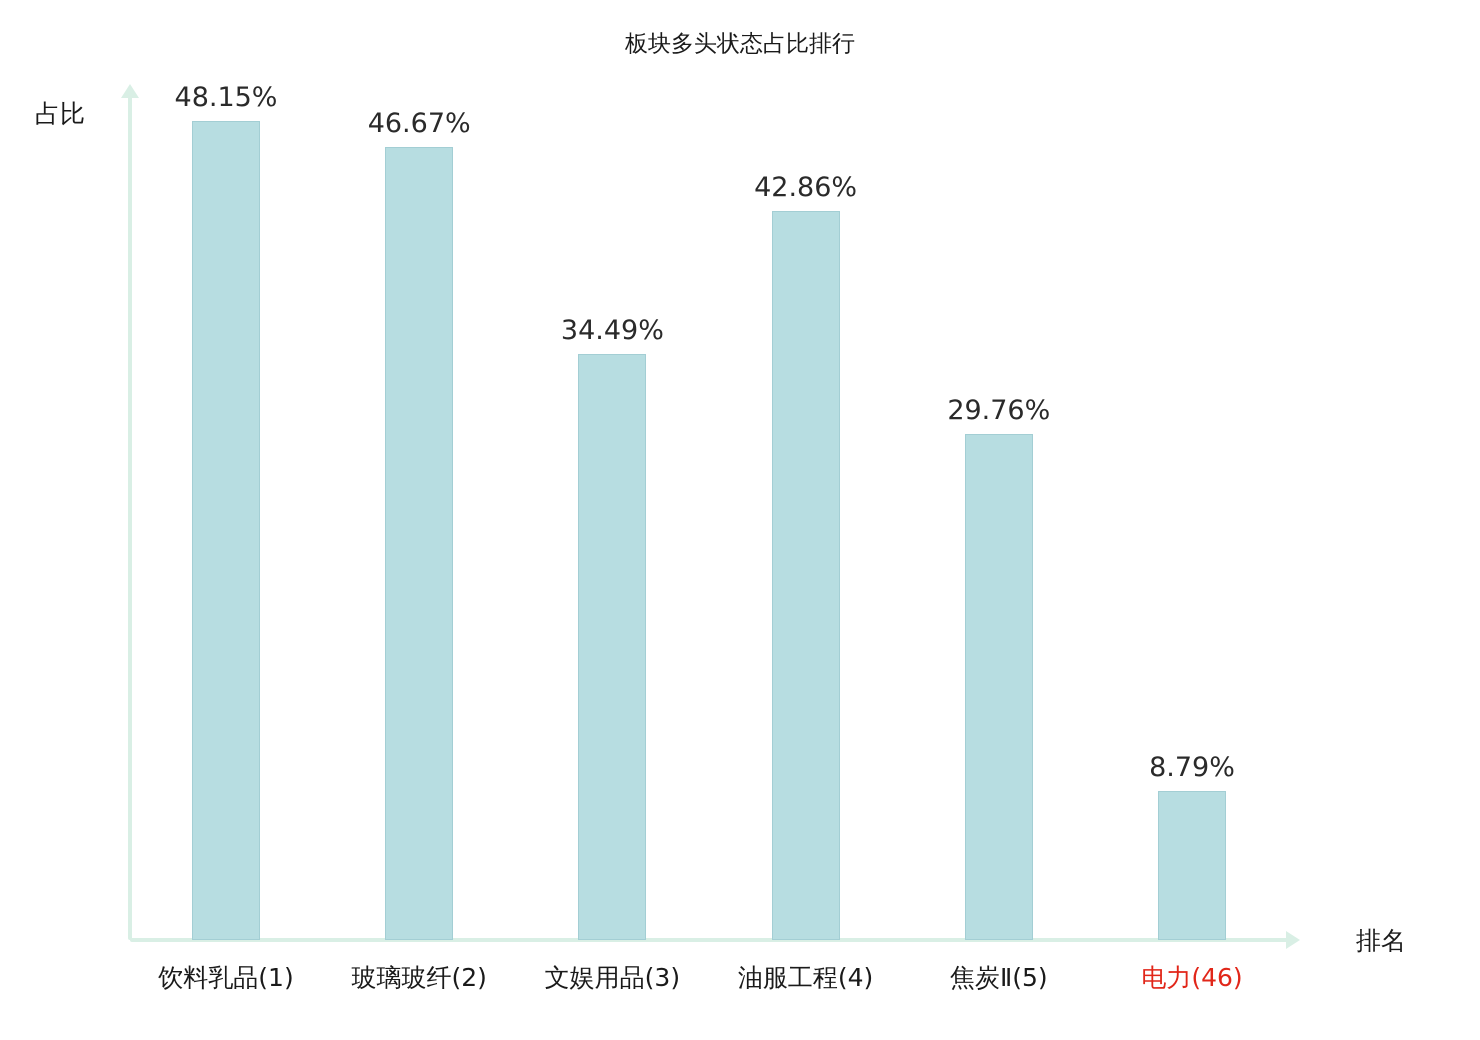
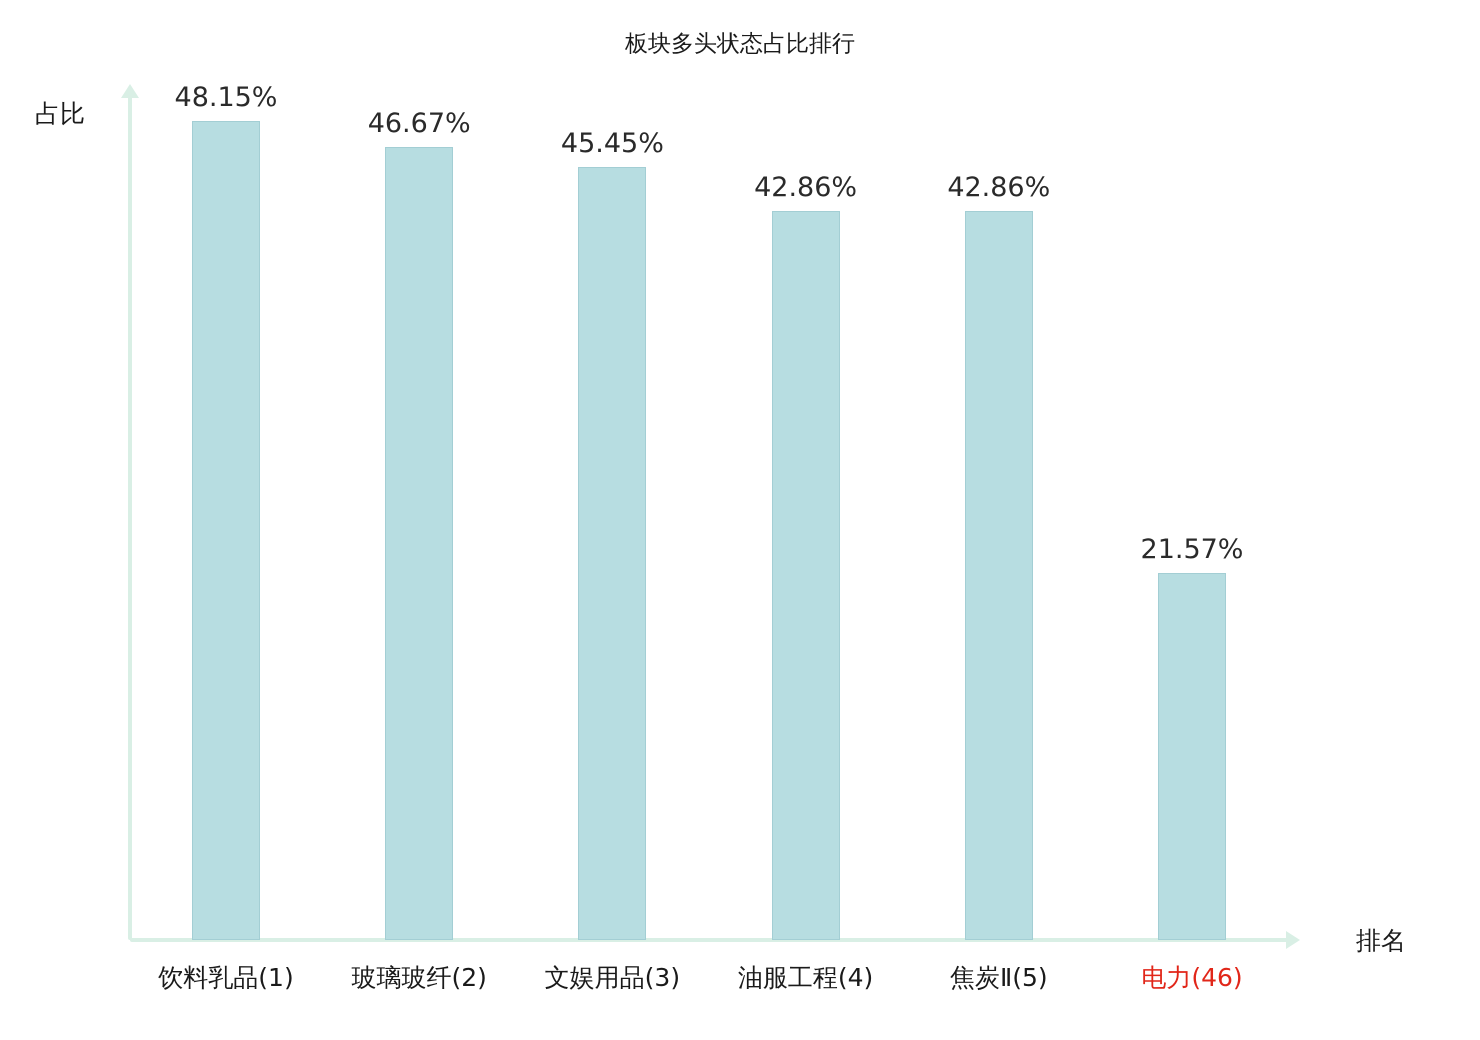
文娱用品(3): 34.49% -> 45.45%
焦炭Ⅱ(5): 29.76% -> 42.86%
电力(46): 8.79% -> 21.57%
